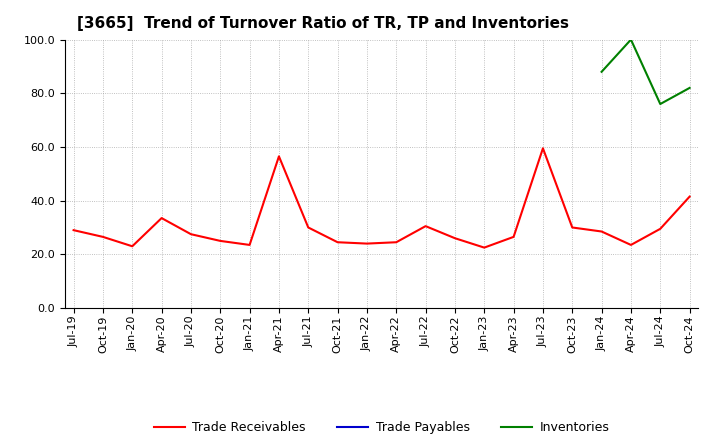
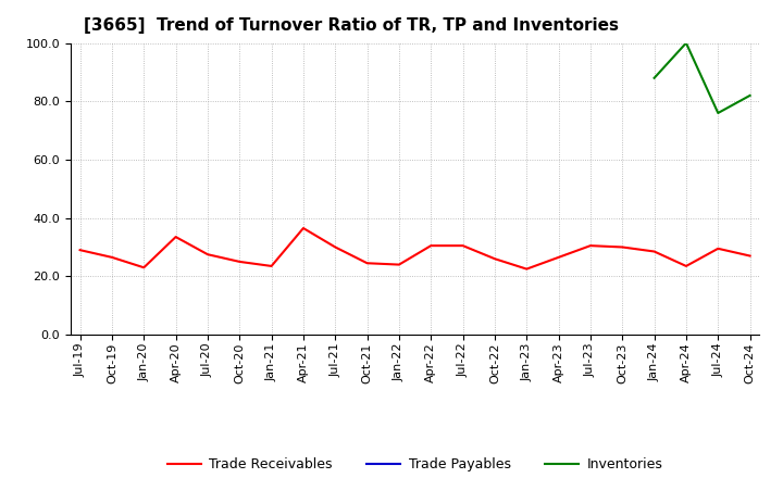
Trade Receivables/Apr-21: 56.5 -> 36.5
Trade Receivables/Apr-22: 24.5 -> 30.5
Trade Receivables/Jul-23: 59.5 -> 30.5
Trade Receivables/Oct-24: 41.5 -> 27.0
